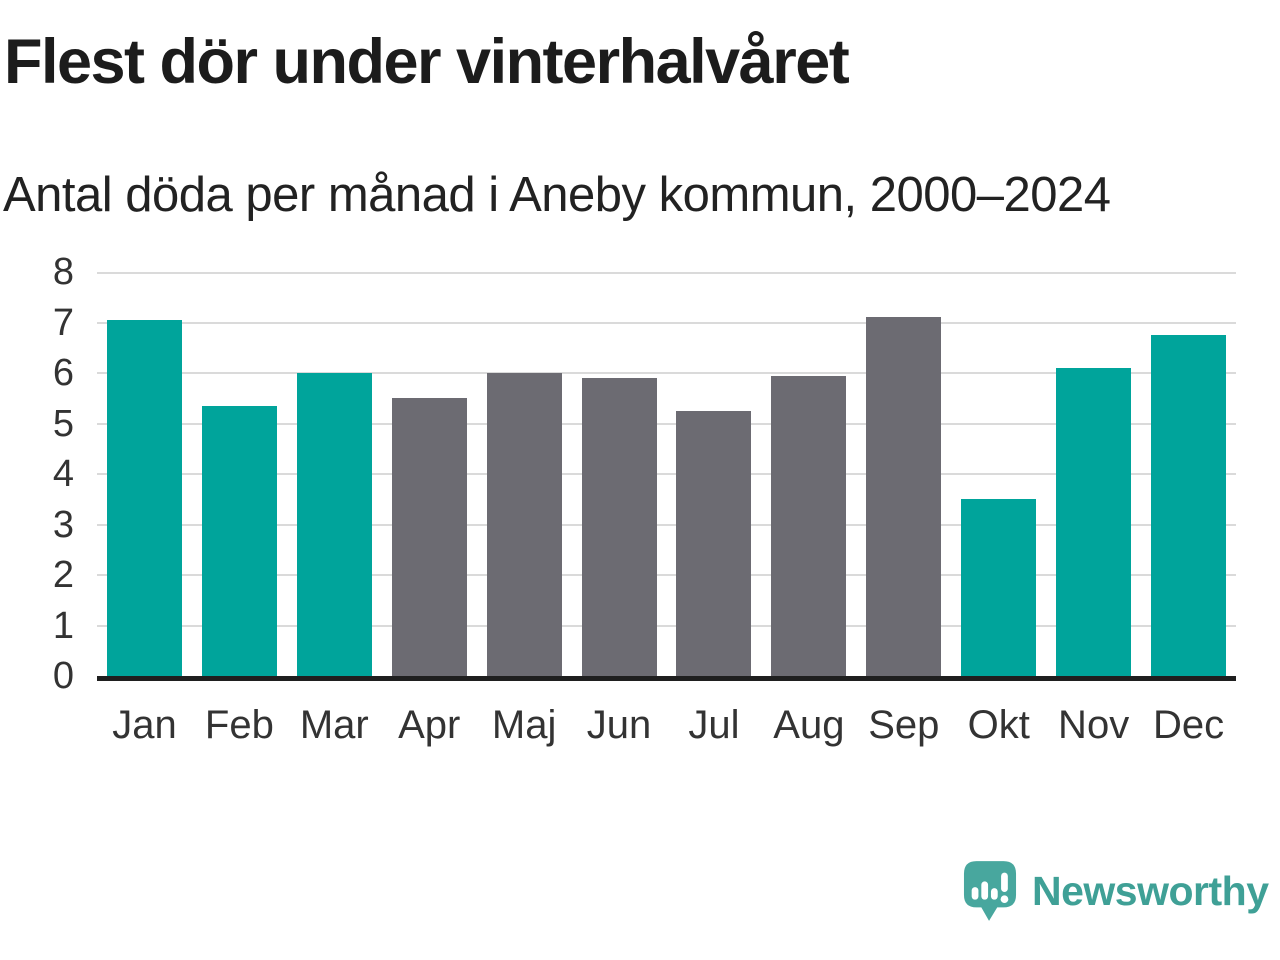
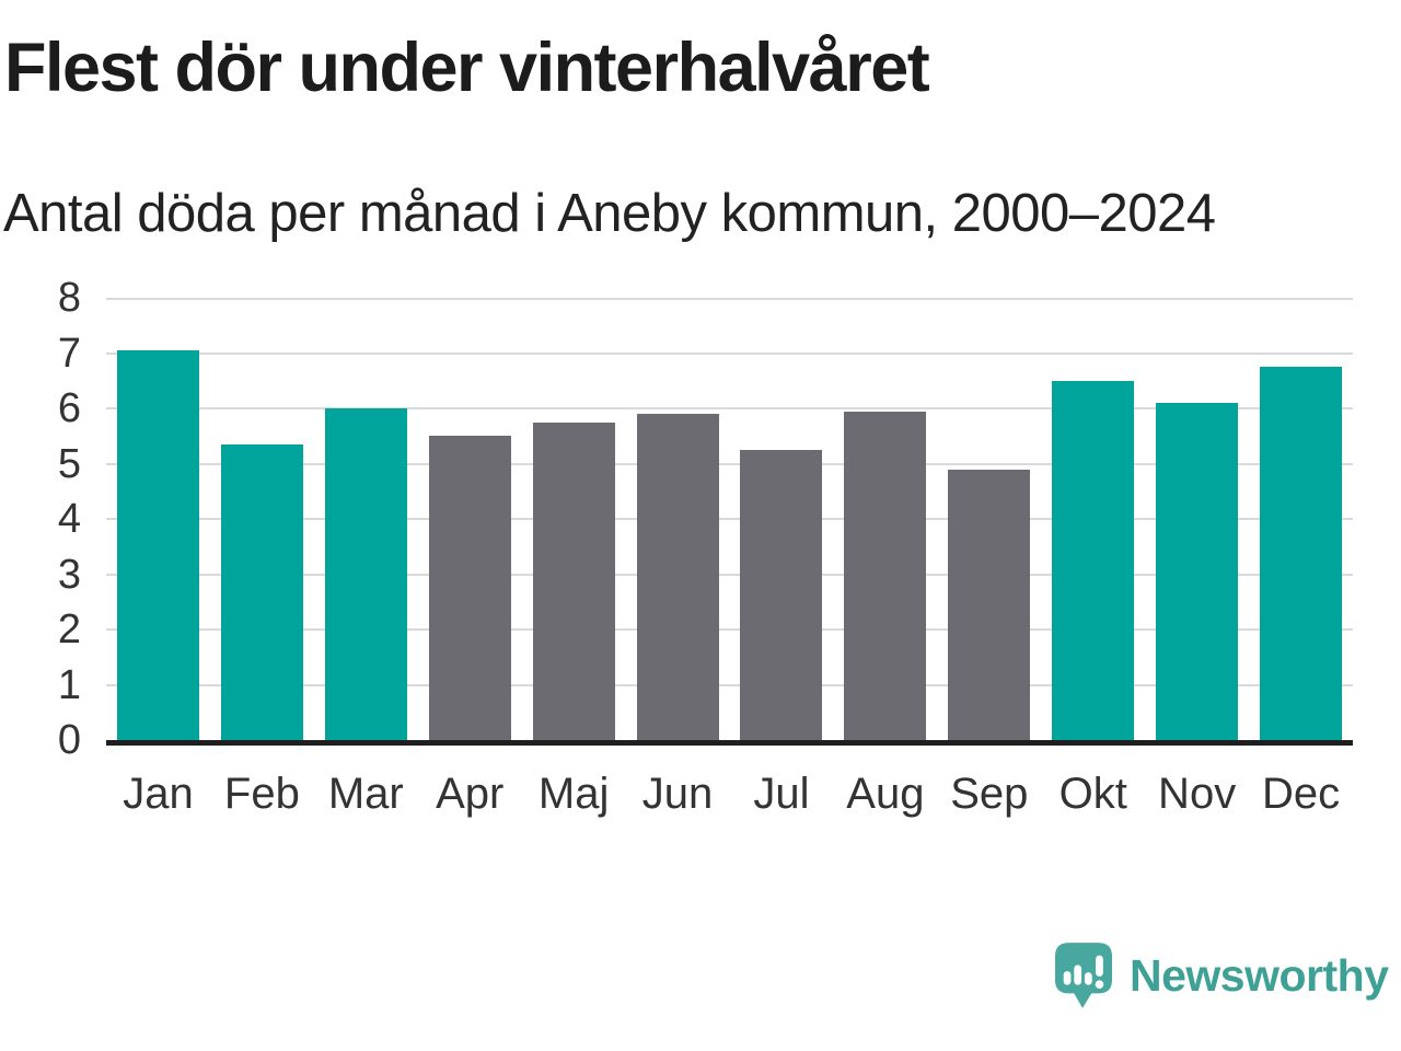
Maj: 6.0 -> 5.8
Sep: 7.1 -> 4.9
Okt: 3.5 -> 6.5
